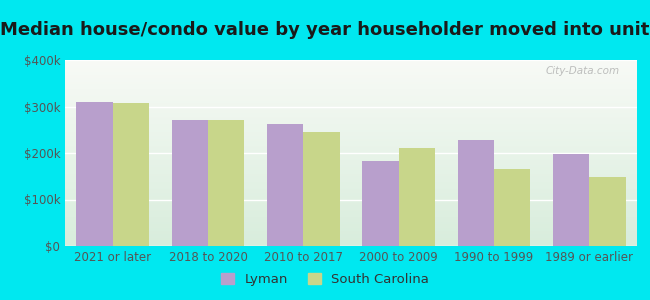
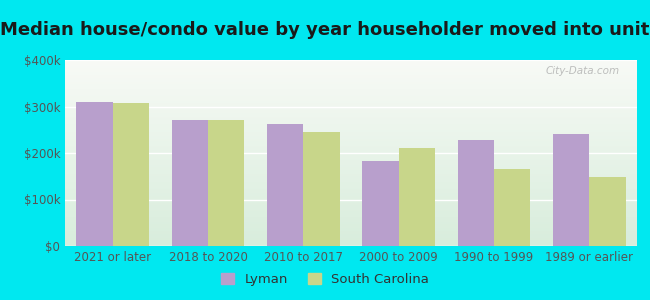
Lyman/1989 or earlier: $198k -> $240k
